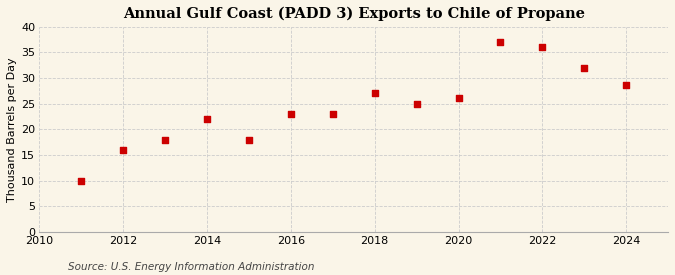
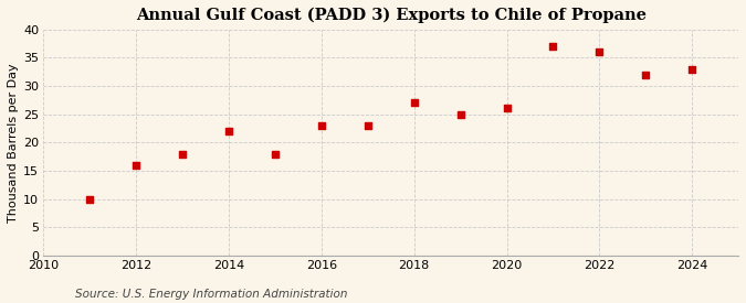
2024: 28.6 -> 33.0
